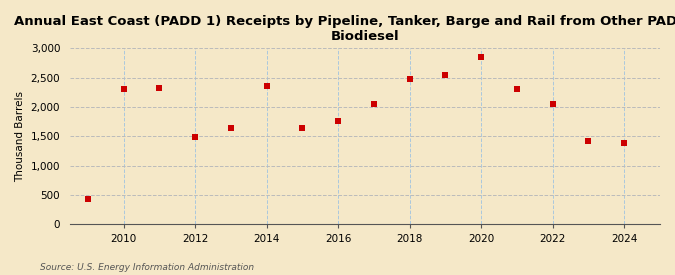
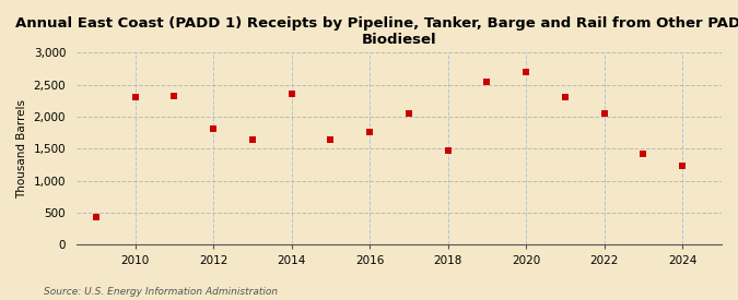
2012: 1,490 -> 1,820
2018: 2,470 -> 1,480
2020: 2,860 -> 2,700
2024: 1,390 -> 1,240
